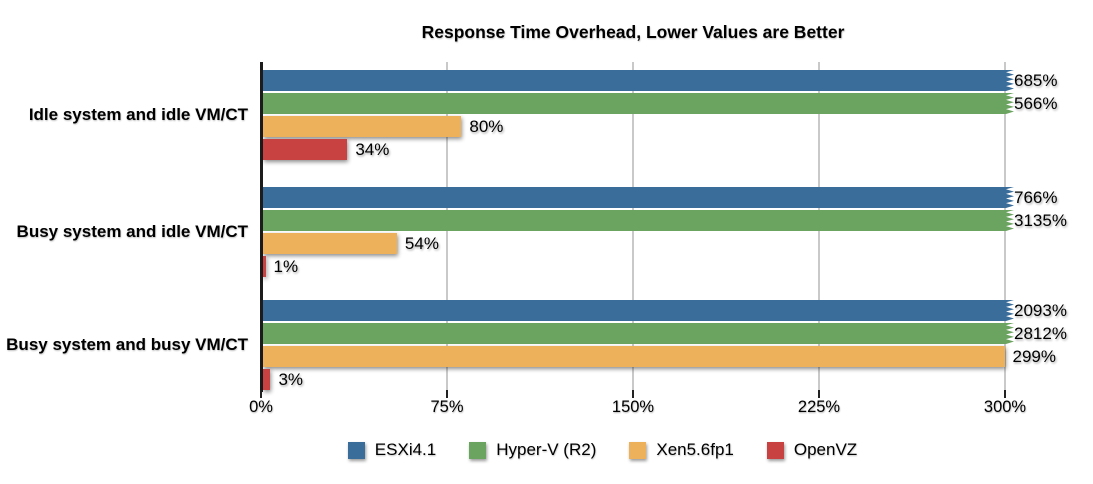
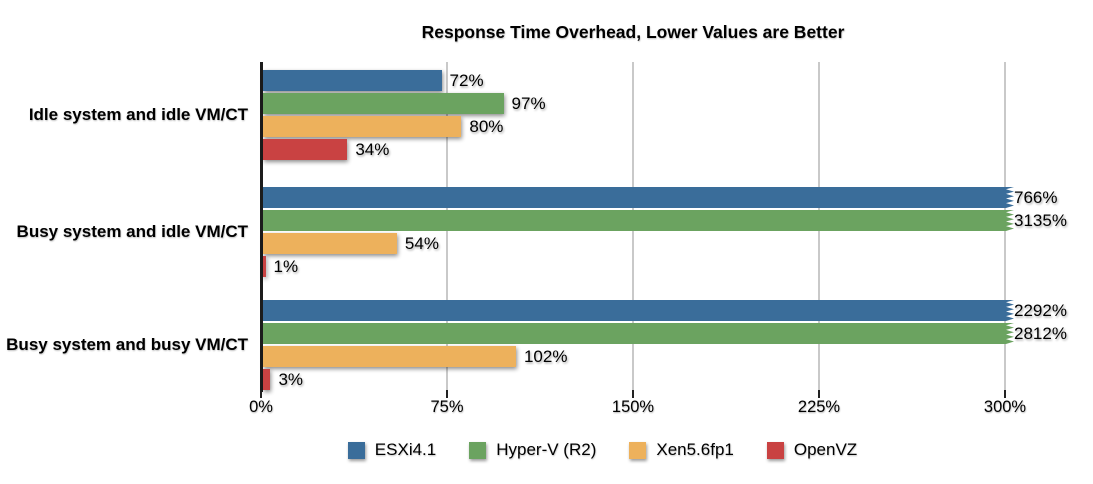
ESXi4.1/Idle system and idle VM/CT: 685% -> 72%
Hyper-V (R2)/Idle system and idle VM/CT: 566% -> 97%
ESXi4.1/Busy system and busy VM/CT: 2093% -> 2292%
Xen5.6fp1/Busy system and busy VM/CT: 299% -> 102%
